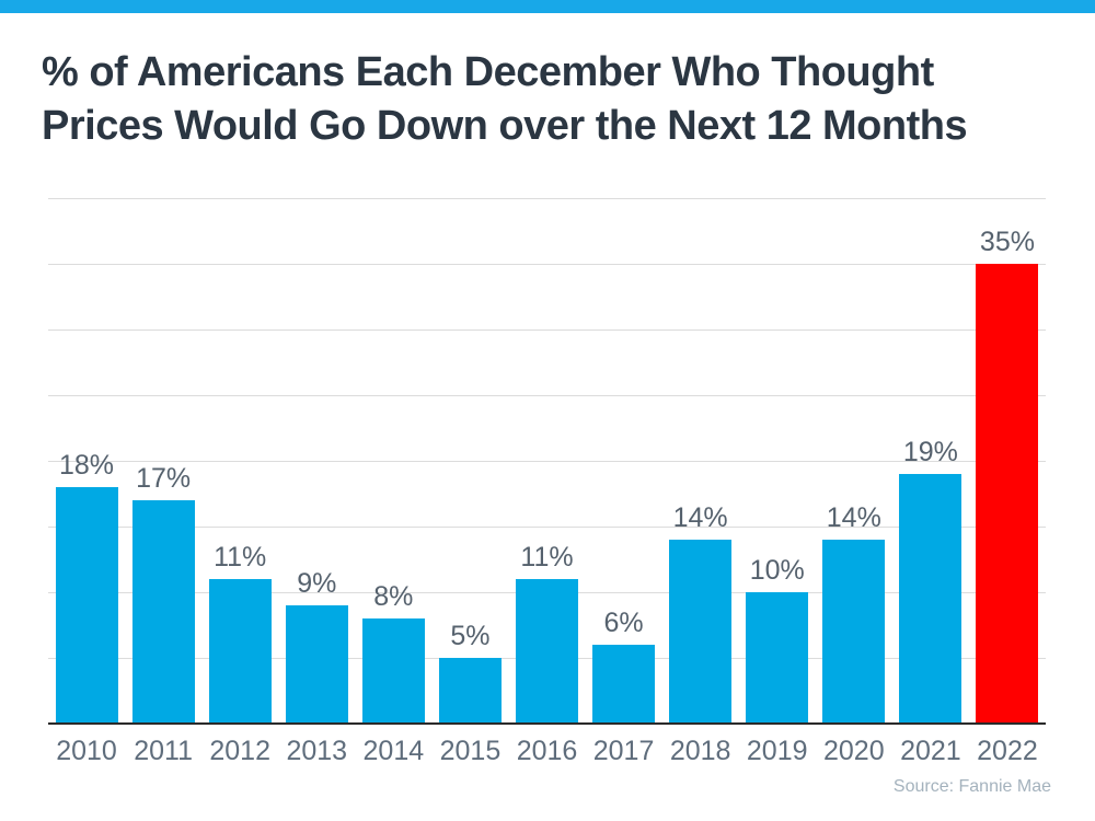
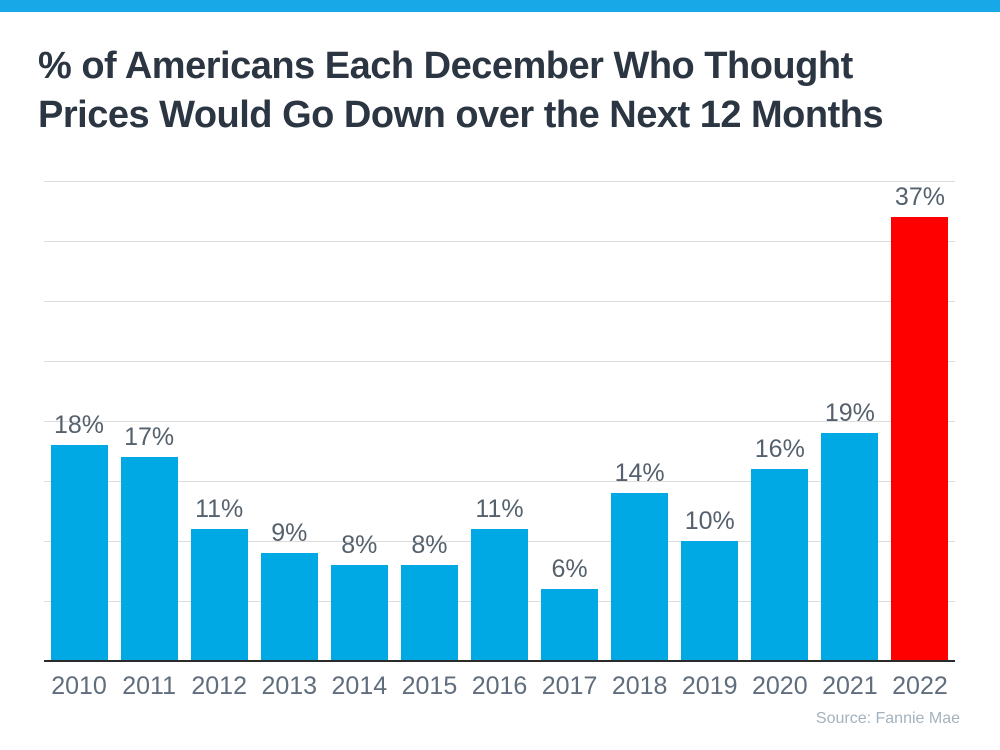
2015: 5% -> 8%
2020: 14% -> 16%
2022: 35% -> 37%
